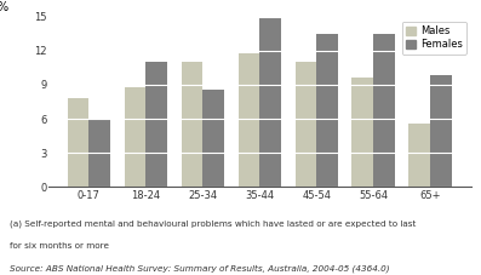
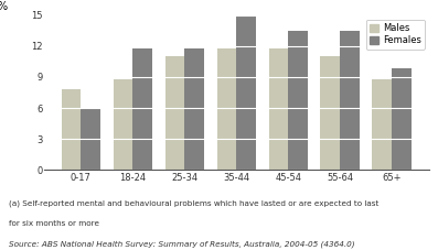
Females/18-24: 11.0 -> 11.8
Females/25-34: 8.6 -> 11.8
Males/45-54: 11.0 -> 11.8
Males/55-64: 9.6 -> 11.0
Males/65+: 5.6 -> 8.8
